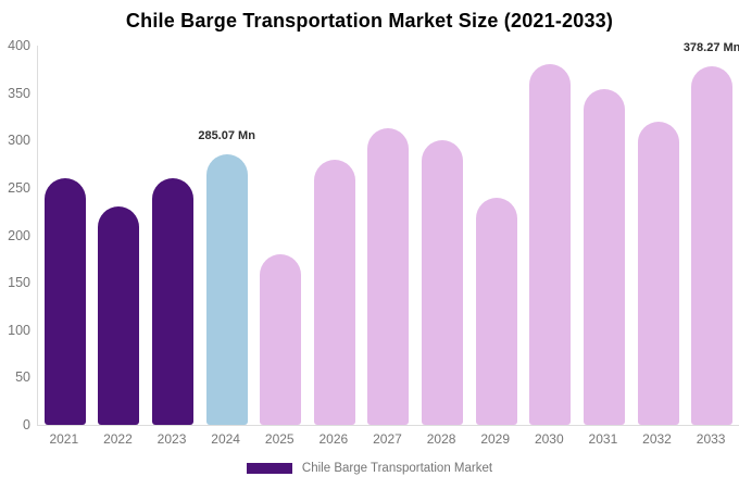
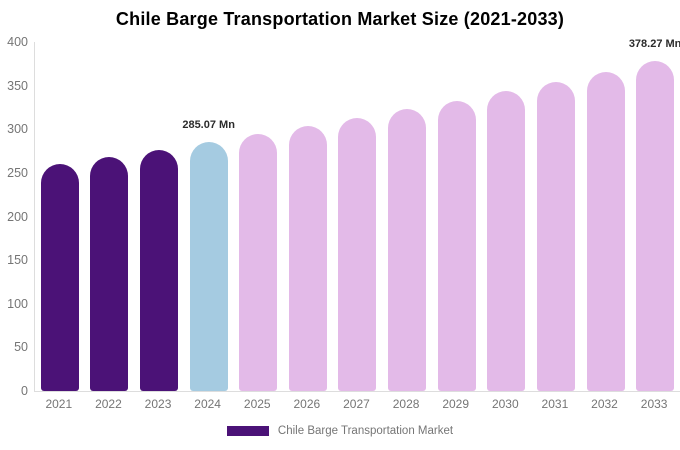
2022: 230 -> 270
2023: 260 -> 280
2025: 180 -> 290
2026: 280 -> 300
2028: 300 -> 320
2029: 240 -> 330
2030: 380 -> 340
2032: 320 -> 370
